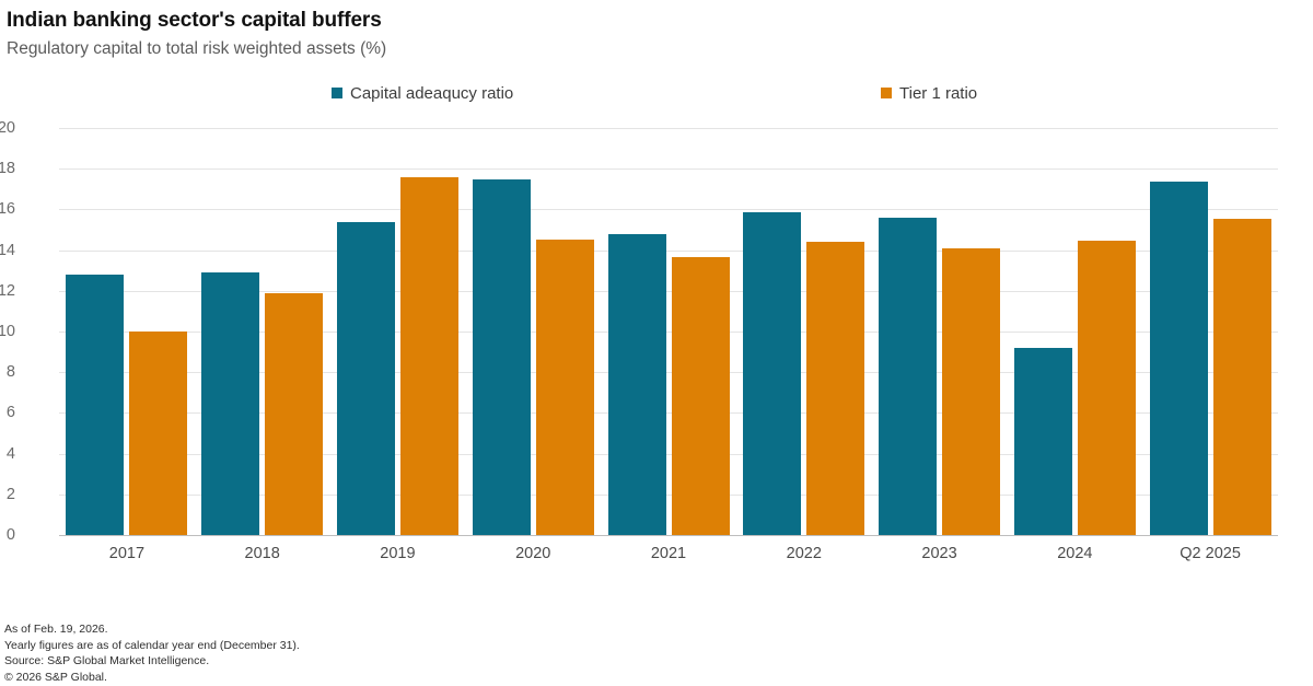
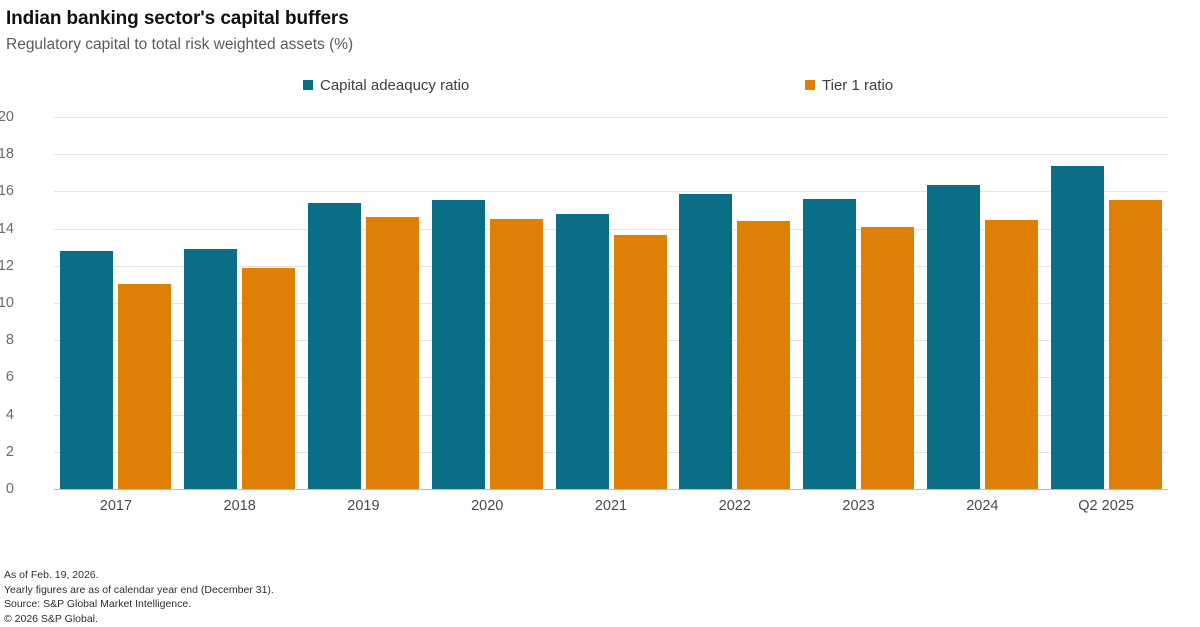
Tier 1 ratio/2017: 10.0 -> 11.0
Tier 1 ratio/2019: 17.6 -> 14.7
Capital adeaqucy ratio/2020: 17.5 -> 15.6
Capital adeaqucy ratio/2024: 9.2 -> 16.4
